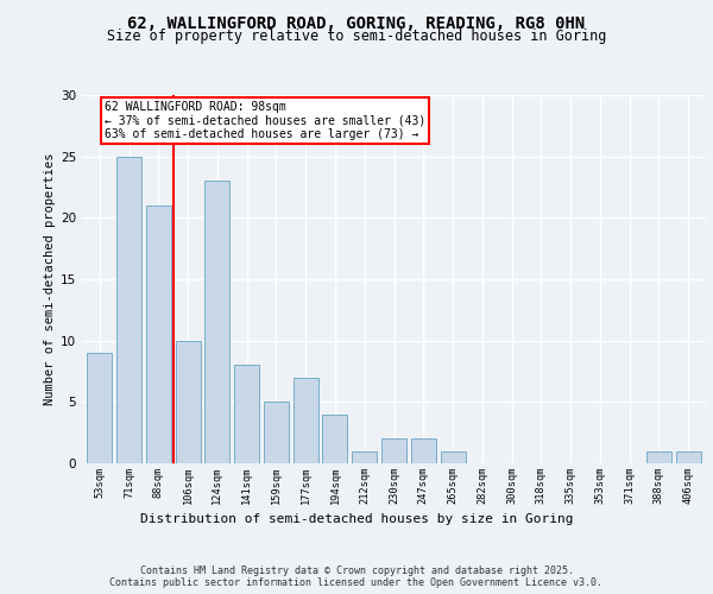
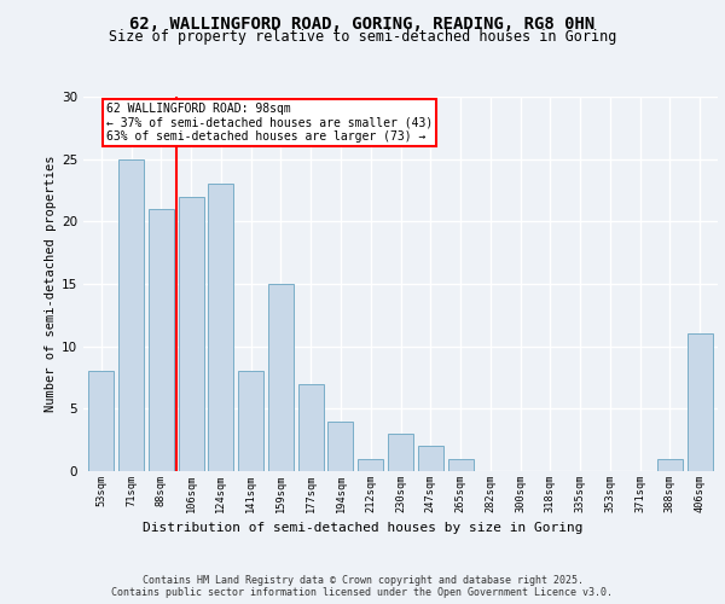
53sqm: 9 -> 8
106sqm: 10 -> 22
159sqm: 5 -> 15
230sqm: 2 -> 3
406sqm: 1 -> 11
